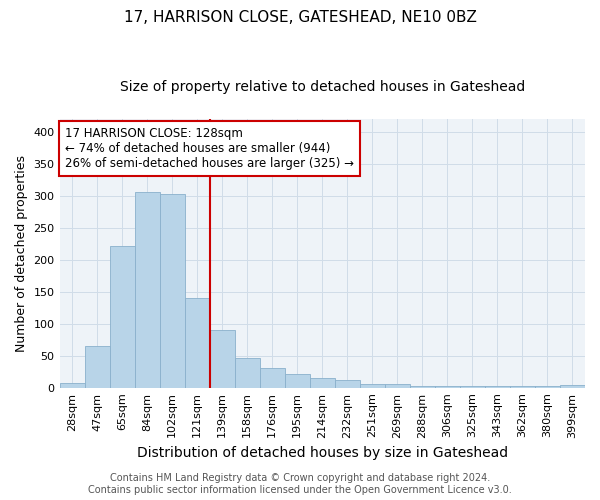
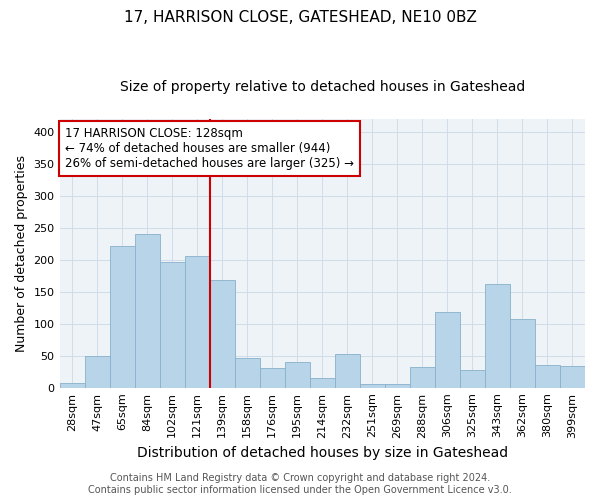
47sqm: 65 -> 50
84sqm: 306 -> 240
102sqm: 303 -> 196
121sqm: 140 -> 206
139sqm: 90 -> 168
195sqm: 22 -> 40
232sqm: 12 -> 52
288sqm: 3 -> 32
306sqm: 3 -> 118
325sqm: 3 -> 28
343sqm: 3 -> 162
362sqm: 3 -> 108
380sqm: 3 -> 36
399sqm: 4 -> 34
